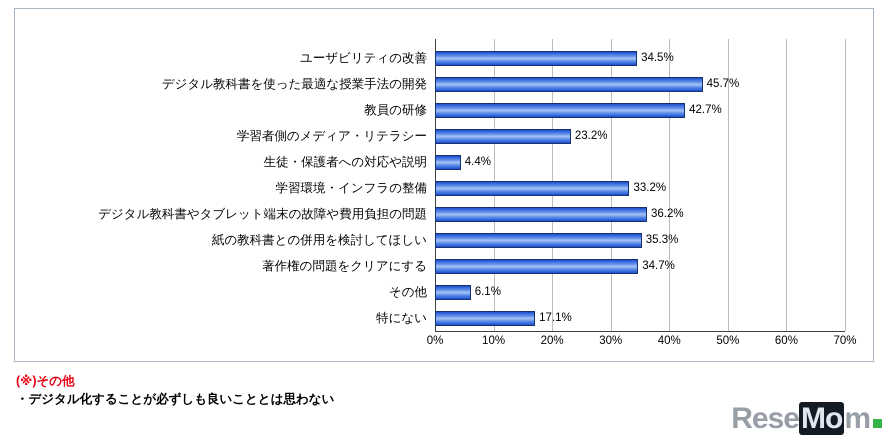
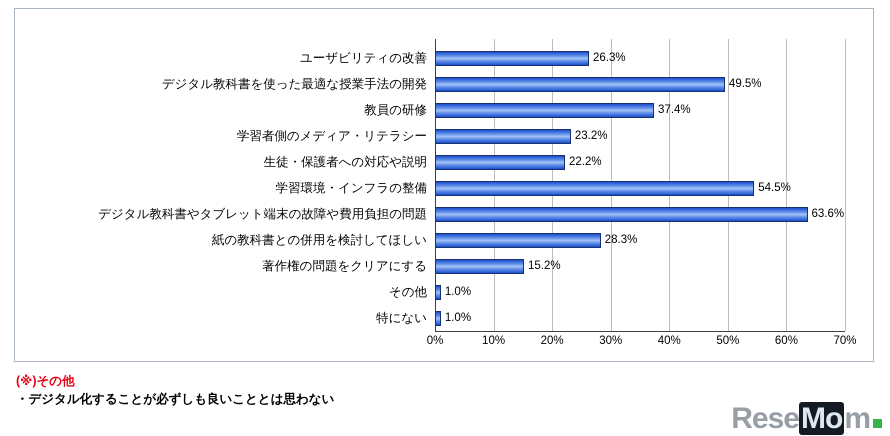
ユーザビリティの改善: 34.5% -> 26.3%
デジタル教科書を使った最適な授業手法の開発: 45.7% -> 49.5%
教員の研修: 42.7% -> 37.4%
生徒・保護者への対応や説明: 4.4% -> 22.2%
学習環境・インフラの整備: 33.2% -> 54.5%
デジタル教科書やタブレット端末の故障や費用負担の問題: 36.2% -> 63.6%
紙の教科書との併用を検討してほしい: 35.3% -> 28.3%
著作権の問題をクリアにする: 34.7% -> 15.2%
その他: 6.1% -> 1.0%
特にない: 17.1% -> 1.0%
